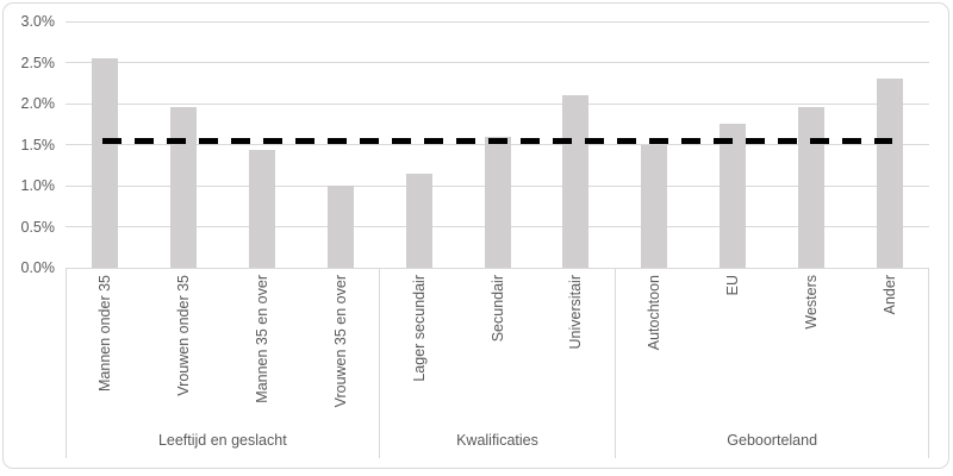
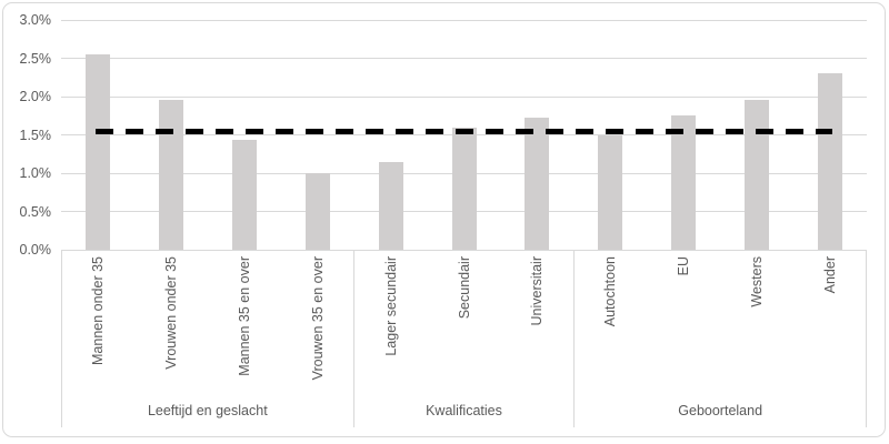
Universitair: 2.1% -> 1.7%
